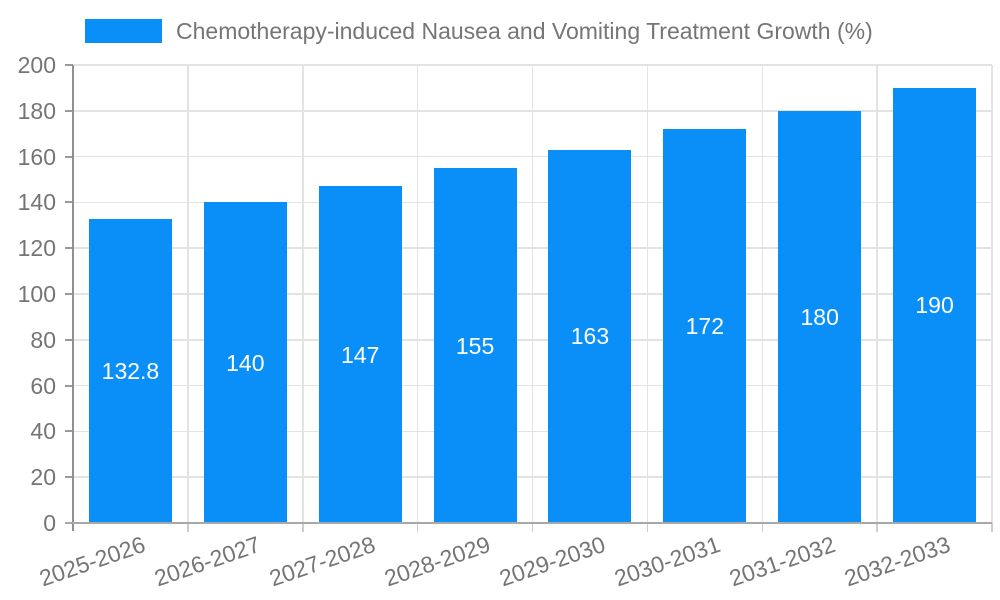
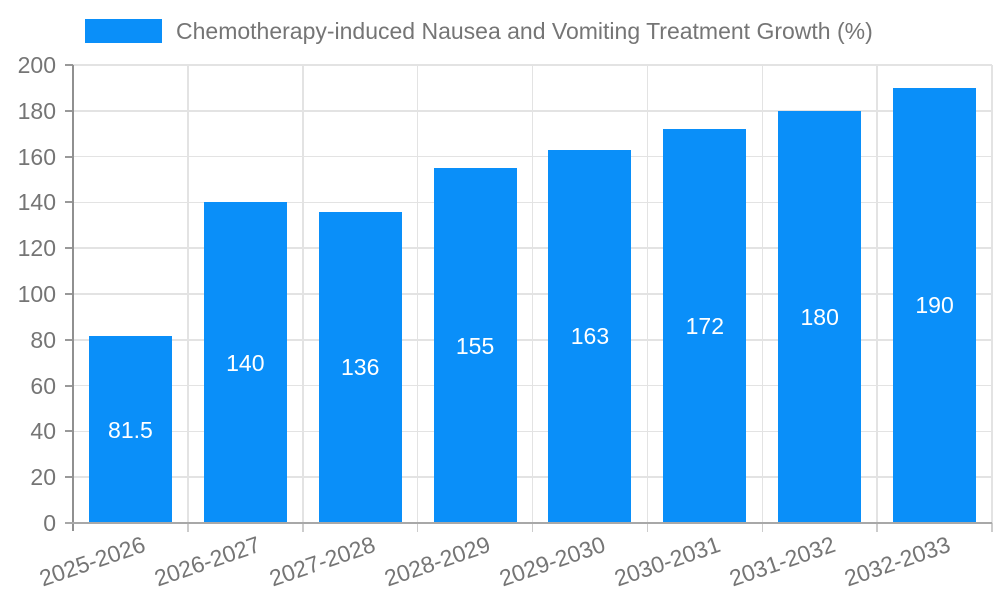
2025-2026: 132.8 -> 81.5
2027-2028: 147 -> 136
